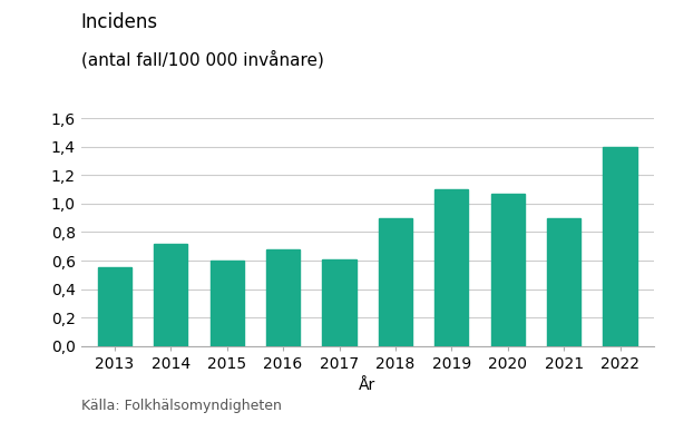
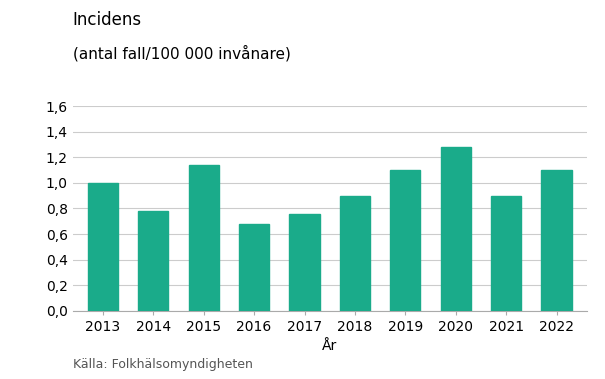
2013: 0,55 -> 1,00
2014: 0,72 -> 0,78
2015: 0,60 -> 1,14
2017: 0,61 -> 0,76
2020: 1,07 -> 1,28
2022: 1,40 -> 1,10
